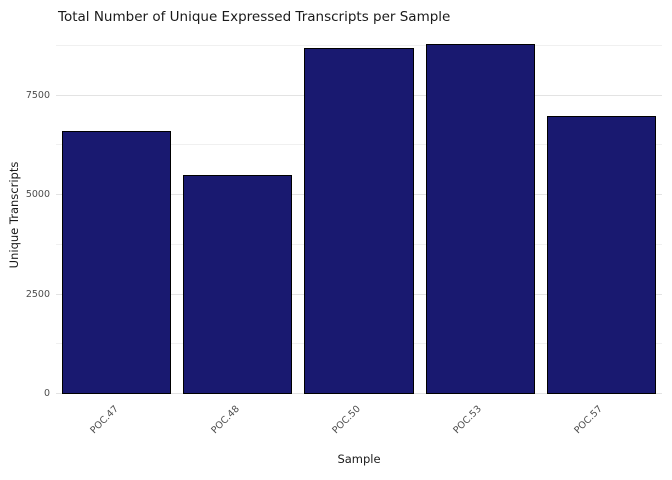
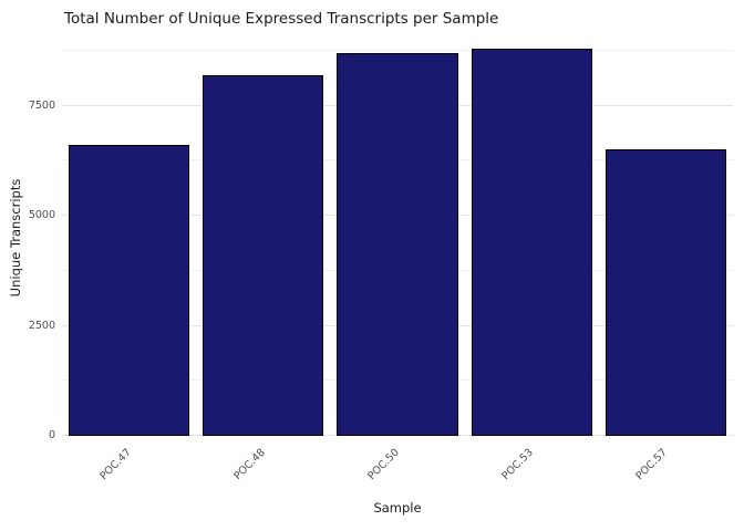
POC.48: 5500 -> 8200
POC.57: 7000 -> 6500
